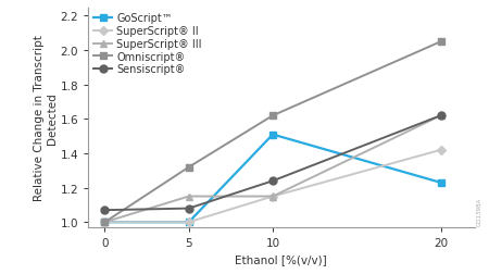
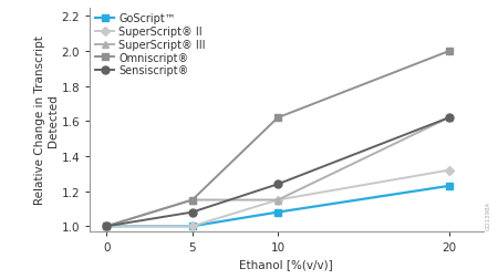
Sensiscript®/0: 1.07 -> 1.00
Omniscript®/5: 1.32 -> 1.15
GoScript™/10: 1.51 -> 1.08
SuperScript® II/20: 1.42 -> 1.32
Omniscript®/20: 2.05 -> 2.00
